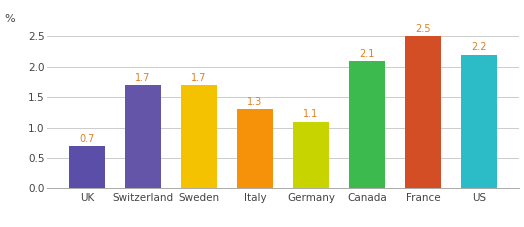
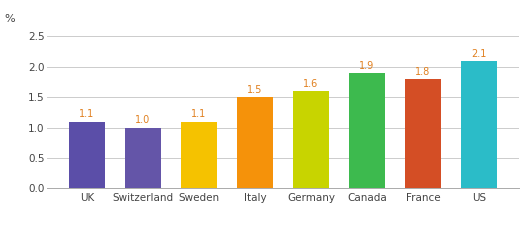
UK: 0.7 -> 1.1
Switzerland: 1.7 -> 1.0
Sweden: 1.7 -> 1.1
Italy: 1.3 -> 1.5
Germany: 1.1 -> 1.6
Canada: 2.1 -> 1.9
France: 2.5 -> 1.8
US: 2.2 -> 2.1
